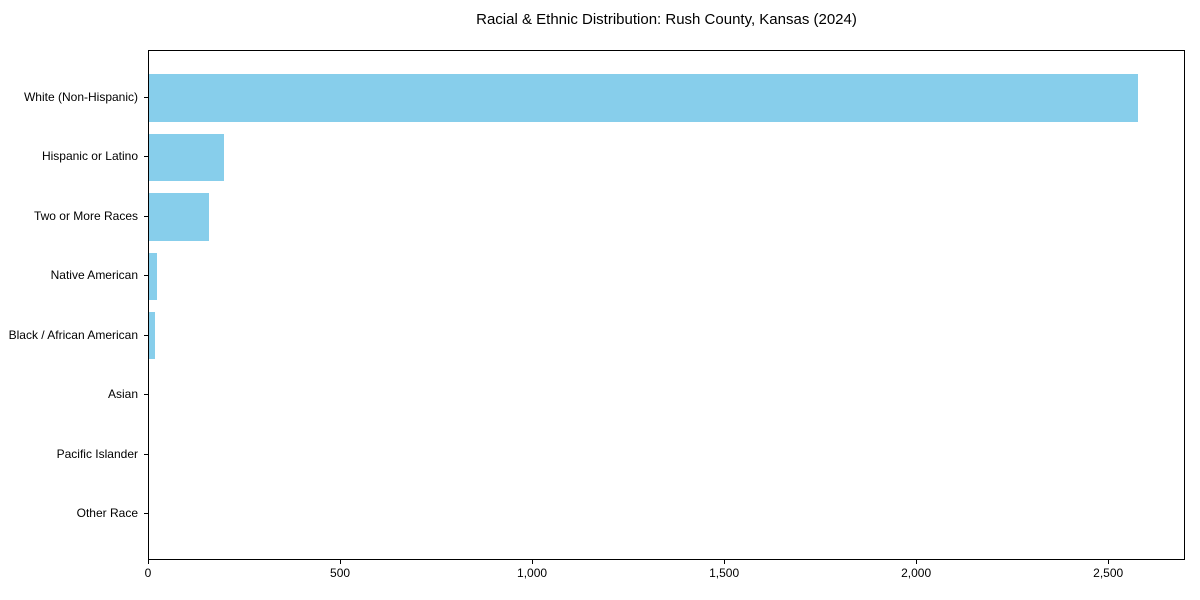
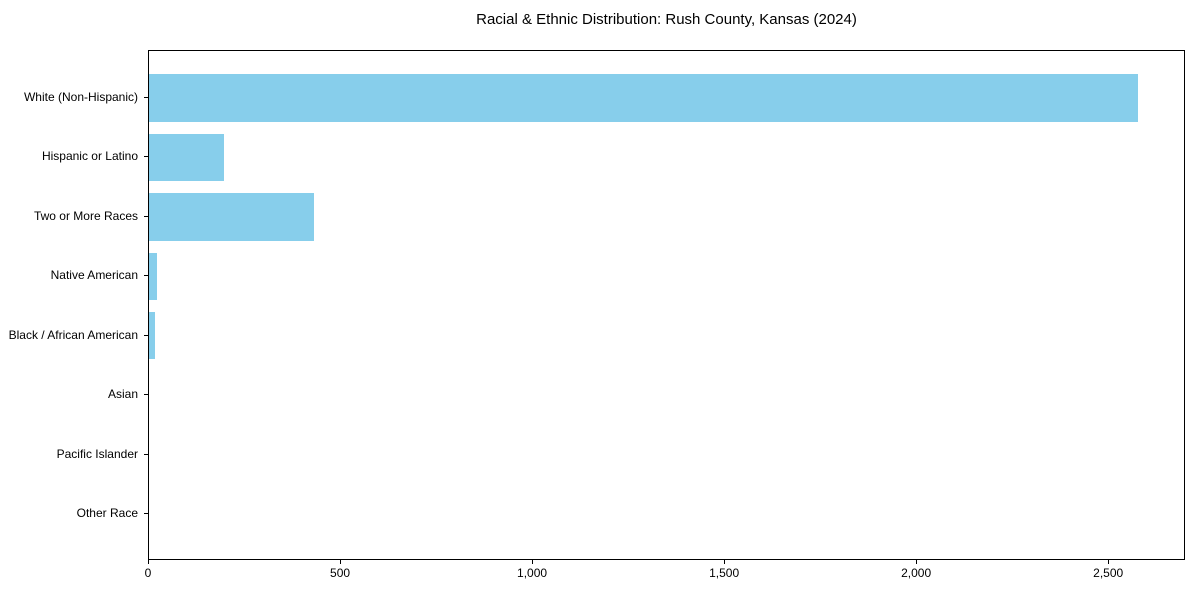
Two or More Races: 160 -> 430
